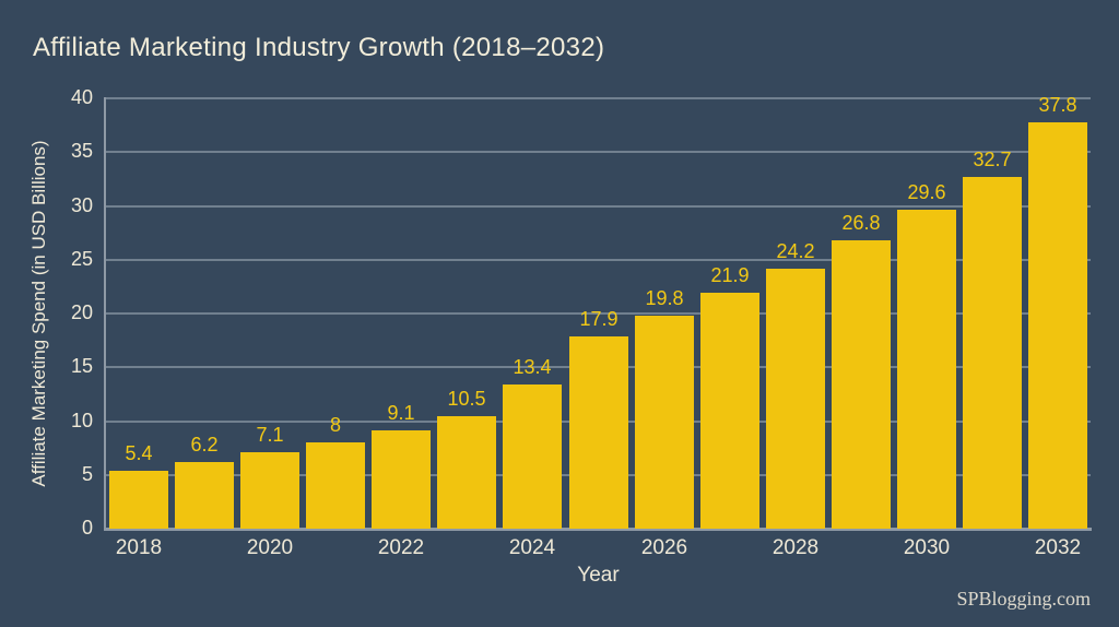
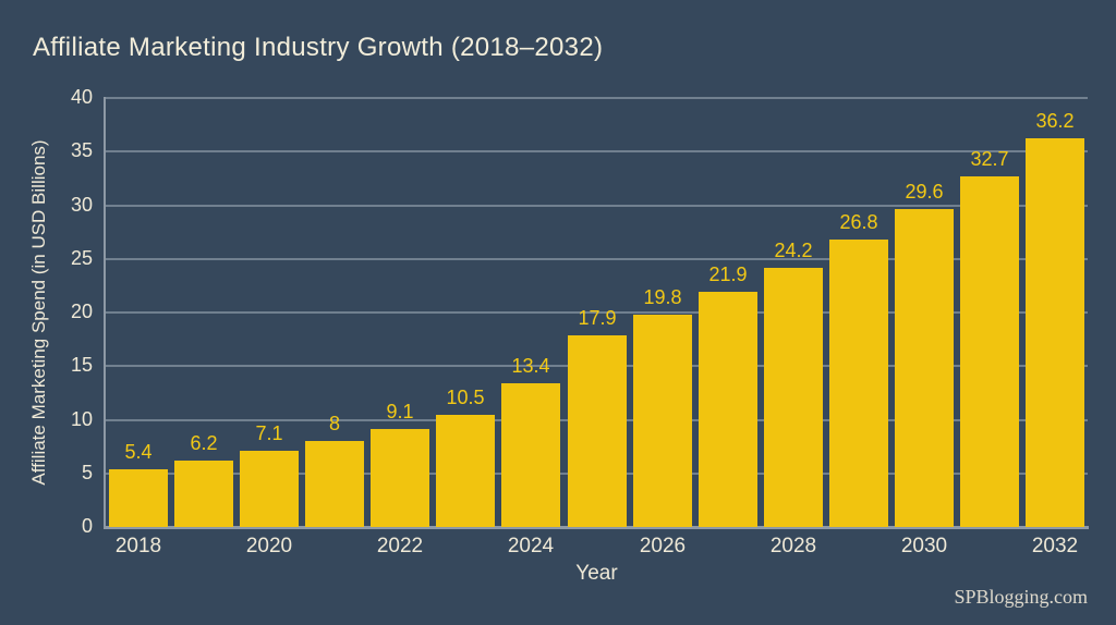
2032: 37.8 -> 36.2
